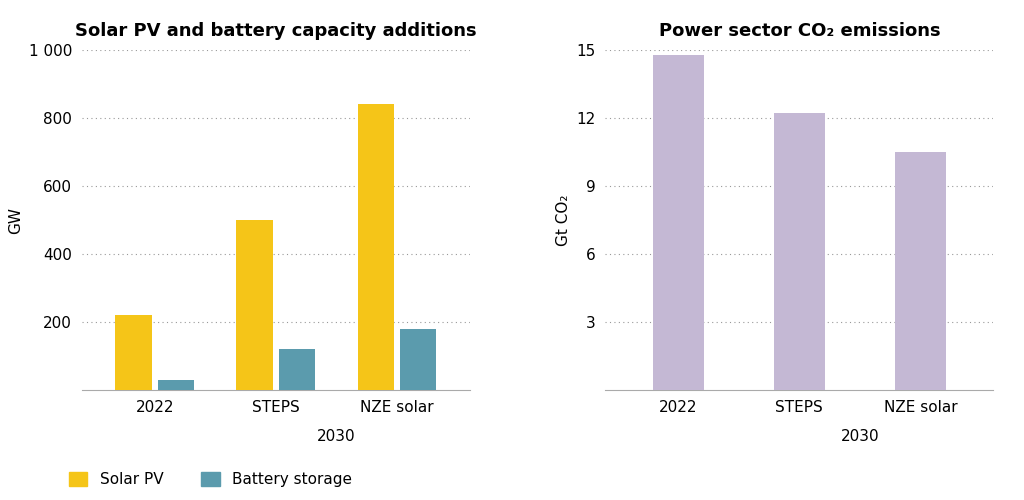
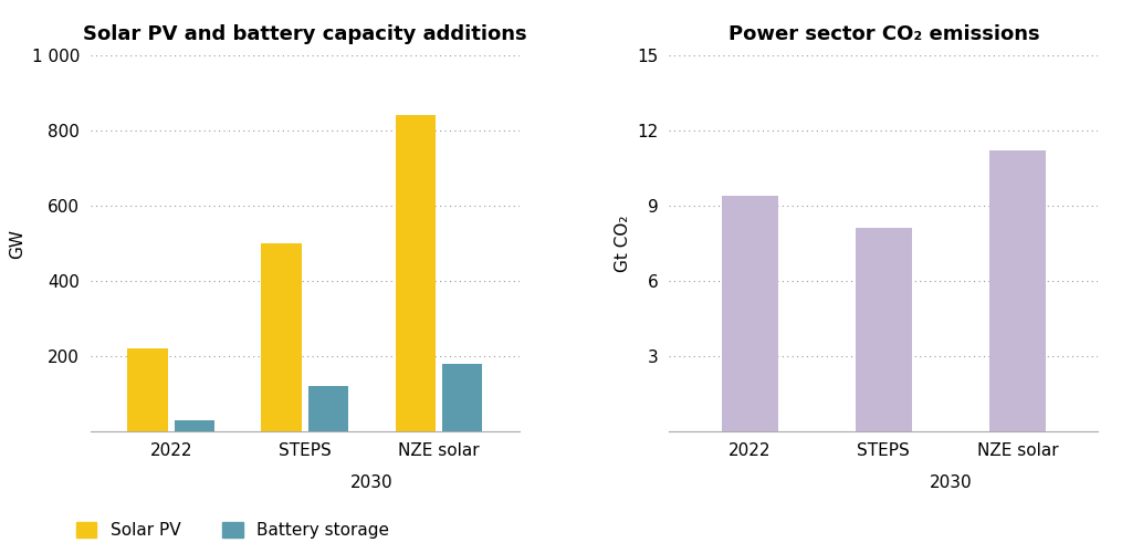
Power sector CO₂ emissions/2022: 14.8 -> 9.4
Power sector CO₂ emissions/STEPS: 12.2 -> 8.1
Power sector CO₂ emissions/NZE solar: 10.5 -> 11.2
